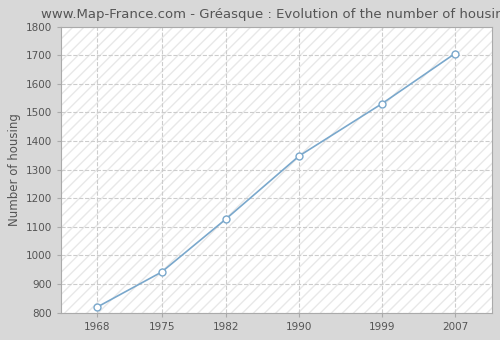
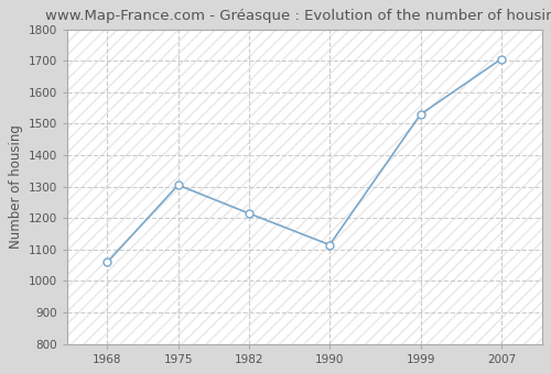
1968: 820 -> 1060
1975: 942 -> 1305
1982: 1127 -> 1215
1990: 1348 -> 1115
